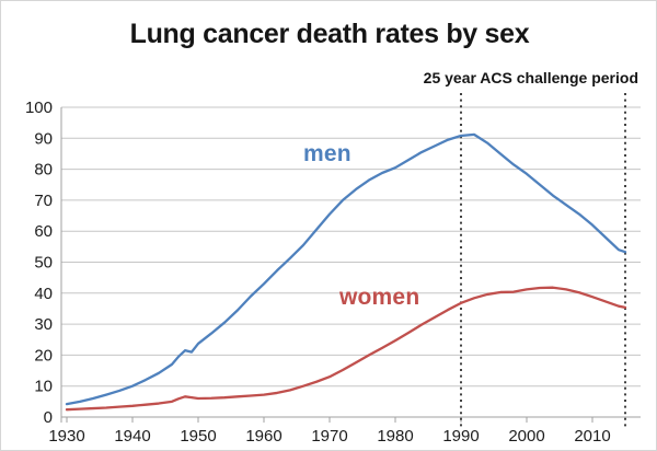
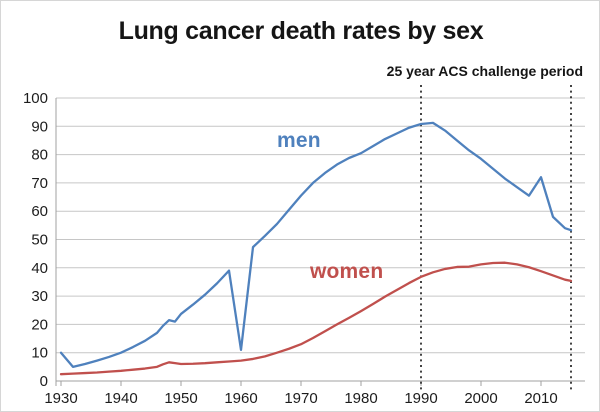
men/1930: 4 -> 10
men/1960: 43 -> 11
men/2010: 62 -> 72
